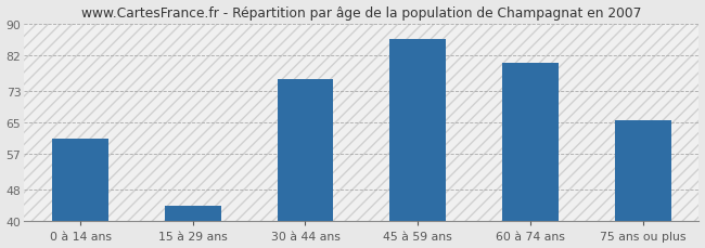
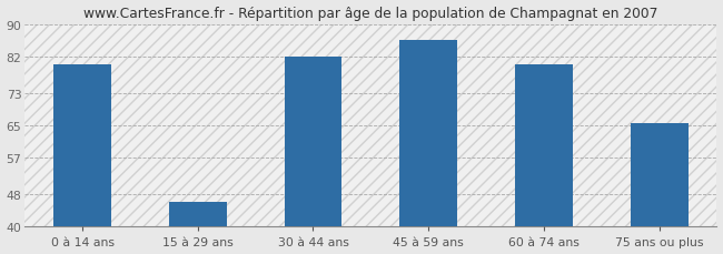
0 à 14 ans: 61.0 -> 80.0
15 à 29 ans: 44.0 -> 46.0
30 à 44 ans: 76.0 -> 82.0
